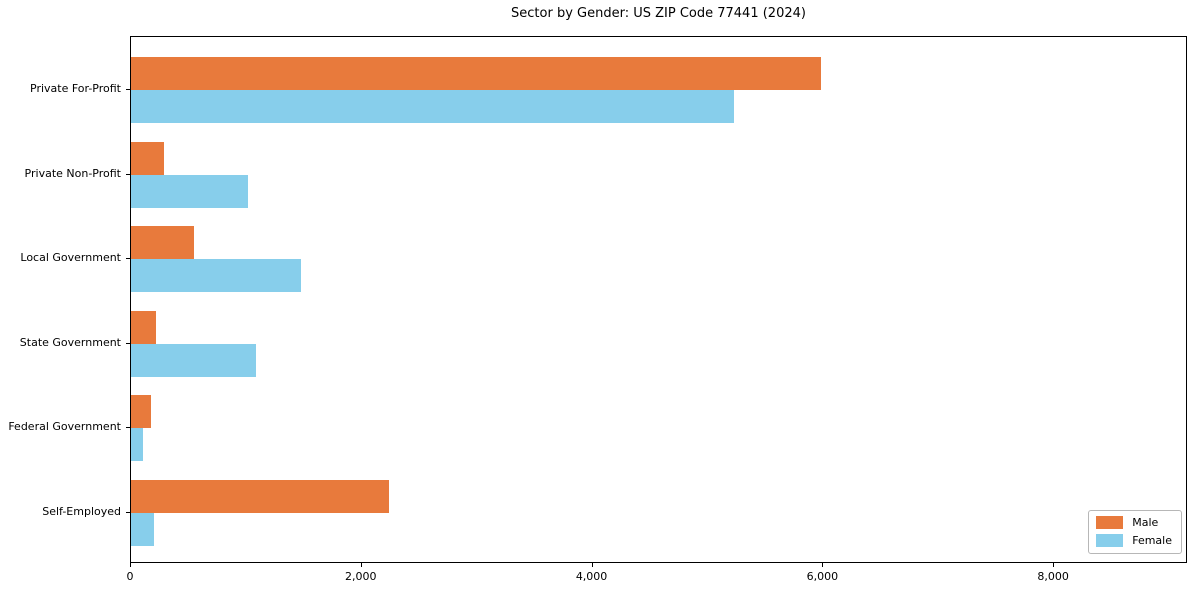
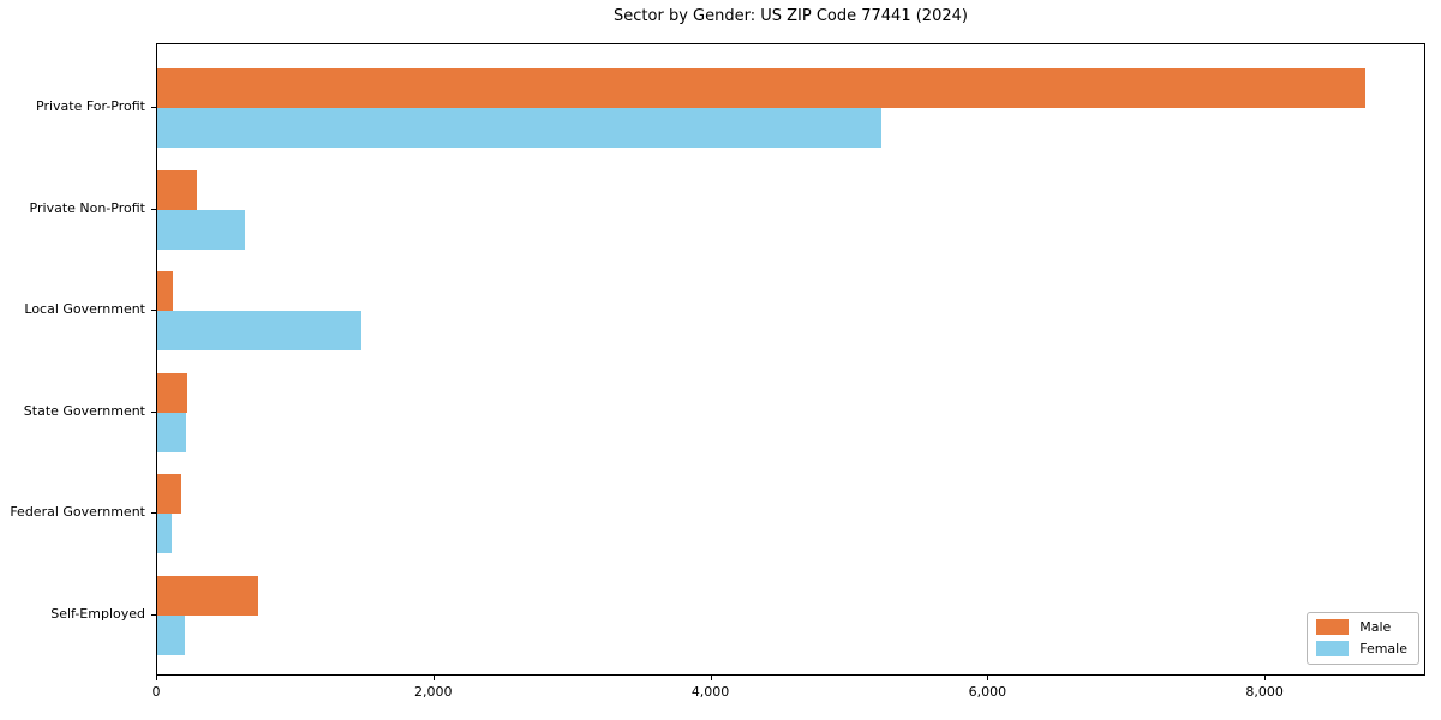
Male/Private For-Profit: 5980 -> 8720
Female/Private Non-Profit: 1010 -> 640
Male/Local Government: 550 -> 110
Female/State Government: 1080 -> 210
Male/Self-Employed: 2240 -> 730
